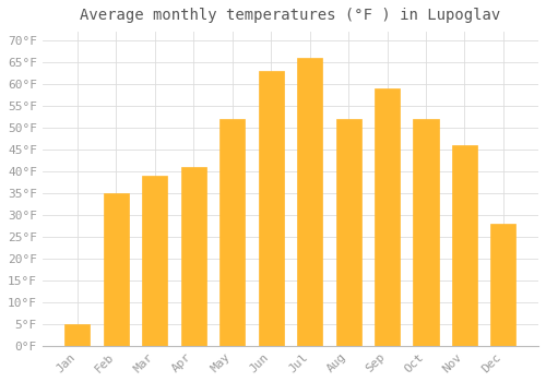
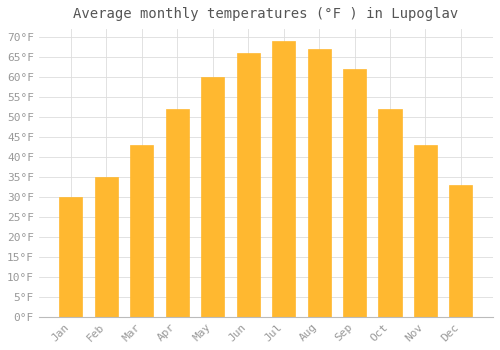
Jan: 5°F -> 30°F
Mar: 39°F -> 43°F
Apr: 41°F -> 52°F
May: 52°F -> 60°F
Jun: 63°F -> 66°F
Jul: 66°F -> 69°F
Aug: 52°F -> 67°F
Sep: 59°F -> 62°F
Nov: 46°F -> 43°F
Dec: 28°F -> 33°F
